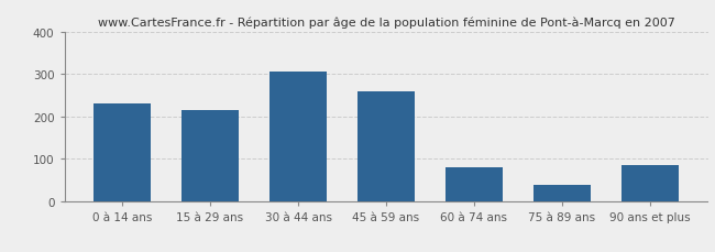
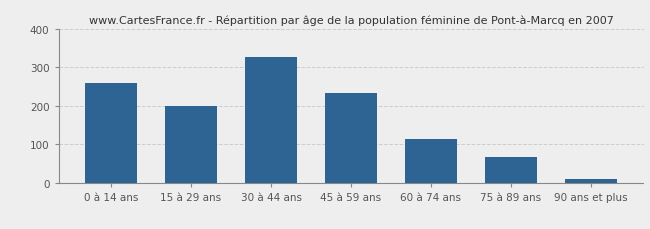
0 à 14 ans: 230 -> 260
15 à 29 ans: 215 -> 199
30 à 44 ans: 305 -> 328
45 à 59 ans: 260 -> 234
60 à 74 ans: 80 -> 114
75 à 89 ans: 40 -> 67
90 ans et plus: 85 -> 10
